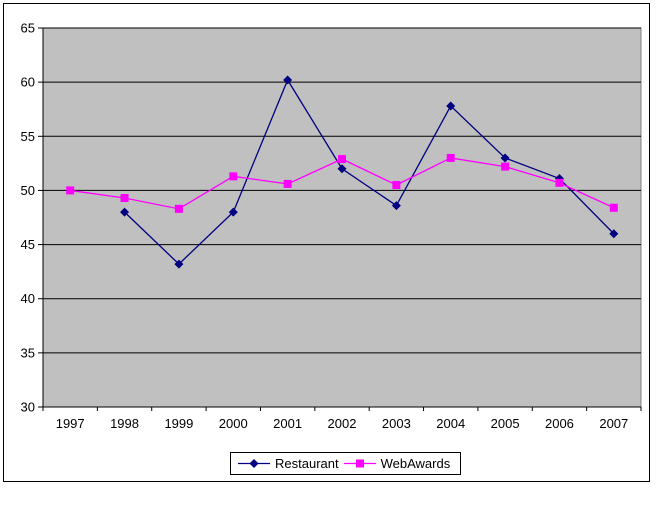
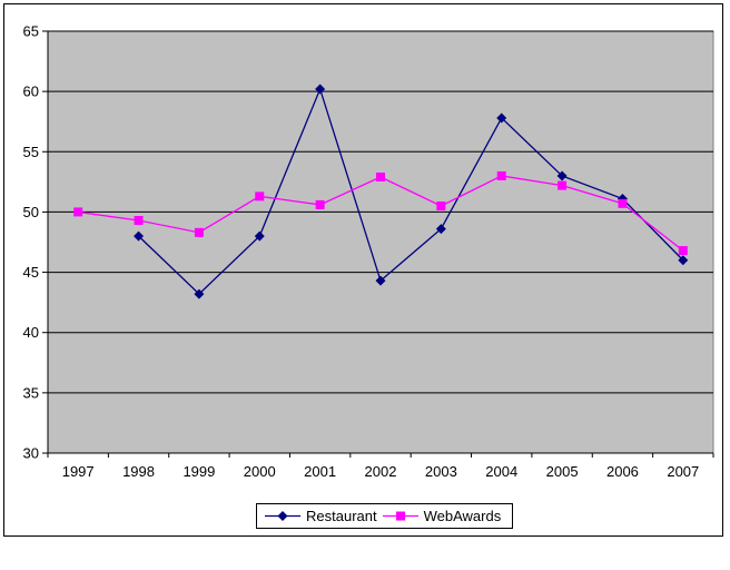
Restaurant/2002: 52.0 -> 44.3
WebAwards/2007: 48.4 -> 46.8
